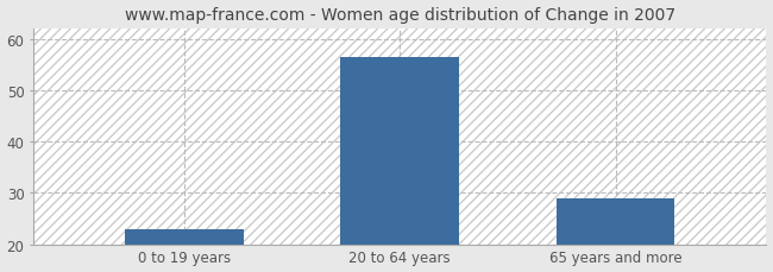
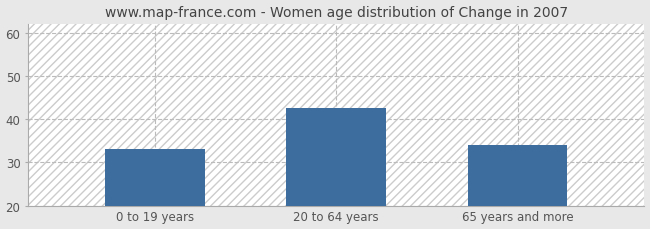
0 to 19 years: 23.0 -> 33.0
20 to 64 years: 56.5 -> 42.5
65 years and more: 29.0 -> 34.0
